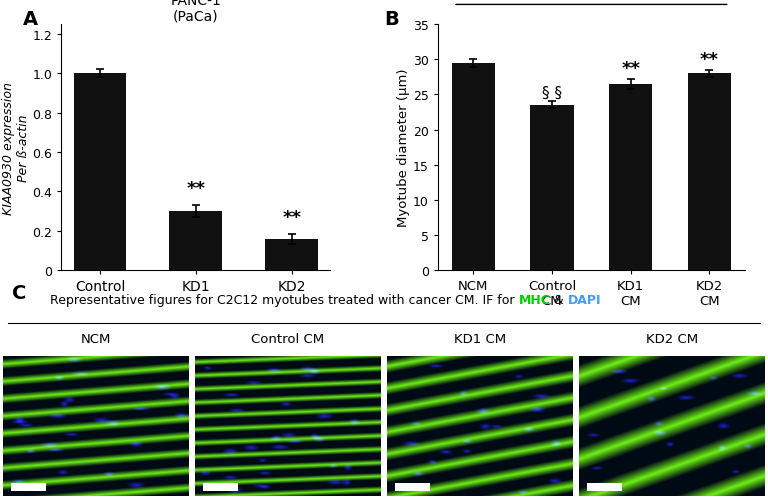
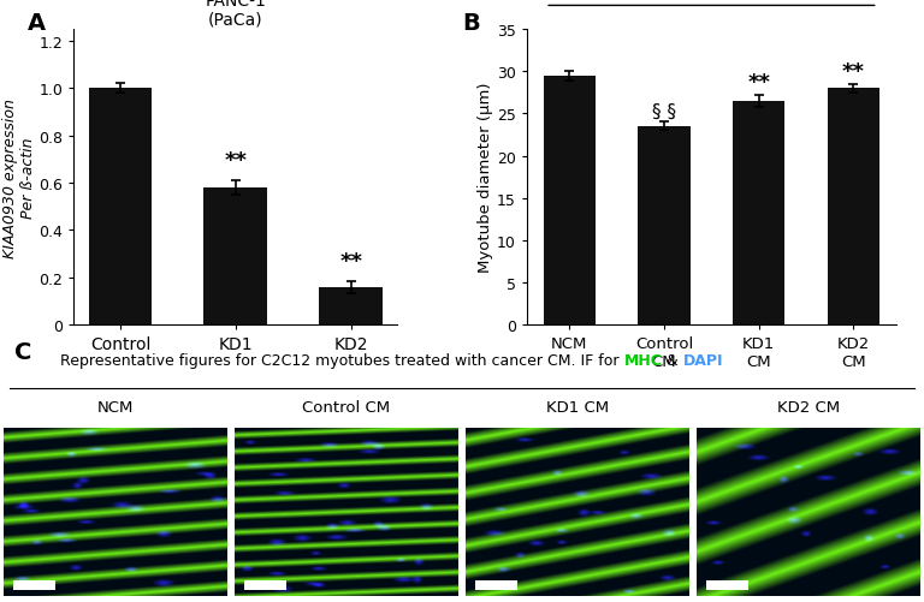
KD1: 0.30 -> 0.58
